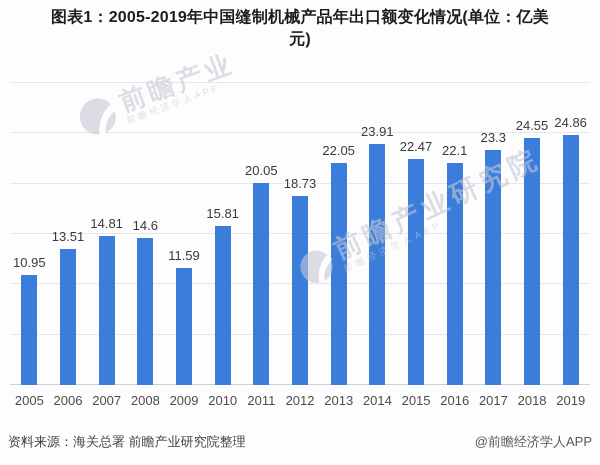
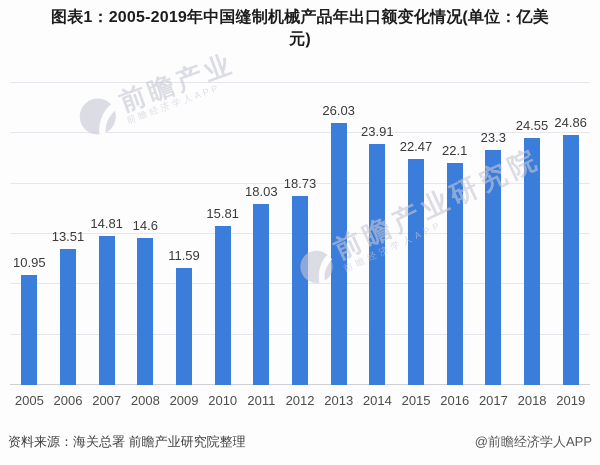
2011: 20.05 -> 18.03
2013: 22.05 -> 26.03
